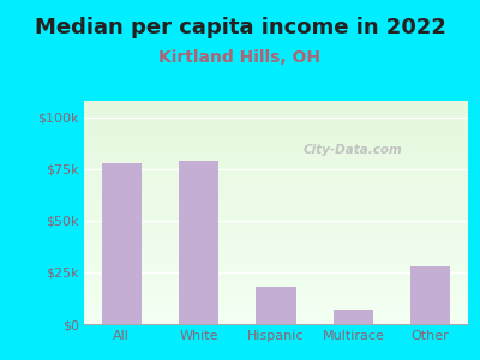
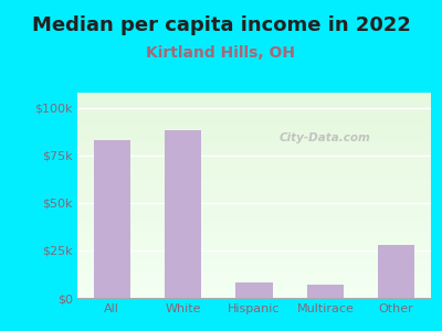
All: $78k -> $83k
White: $79k -> $88k
Hispanic: $18k -> $8k
